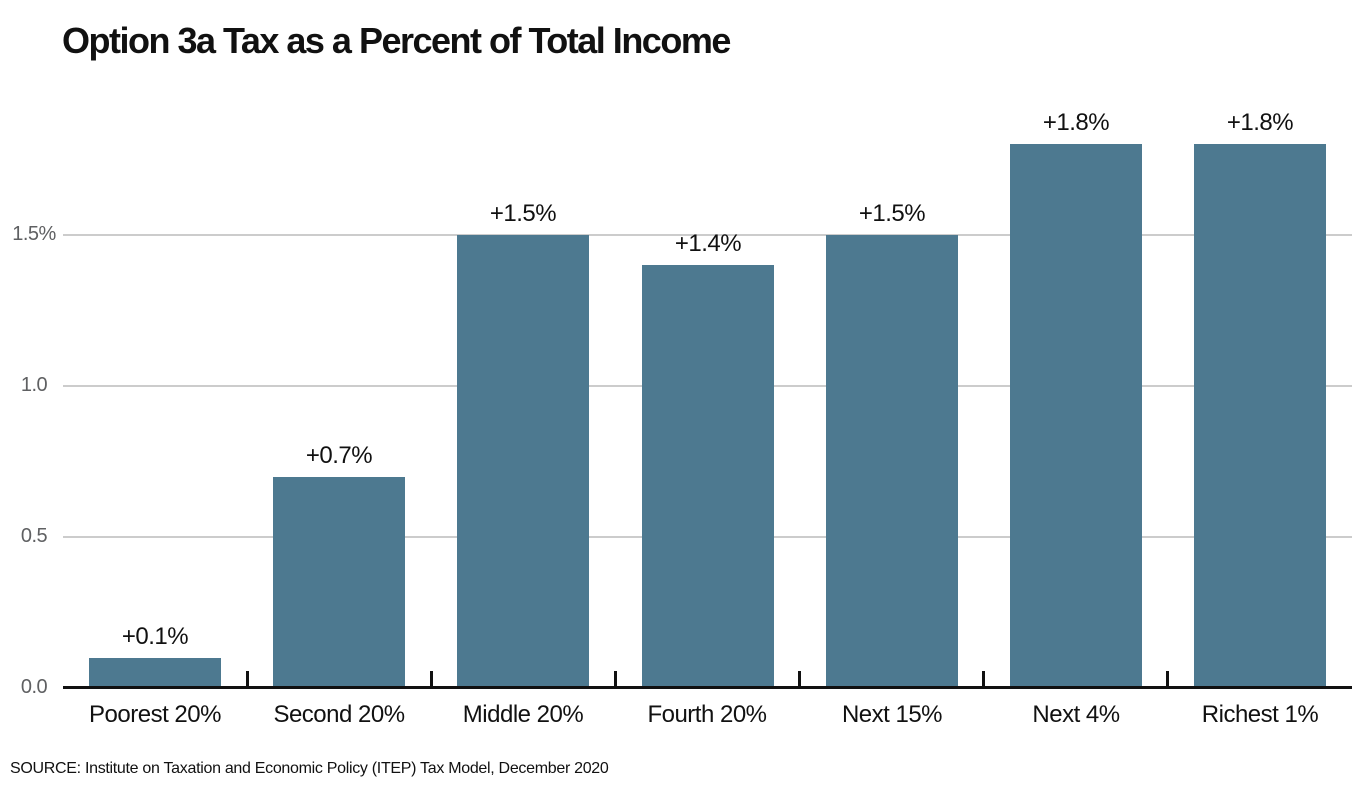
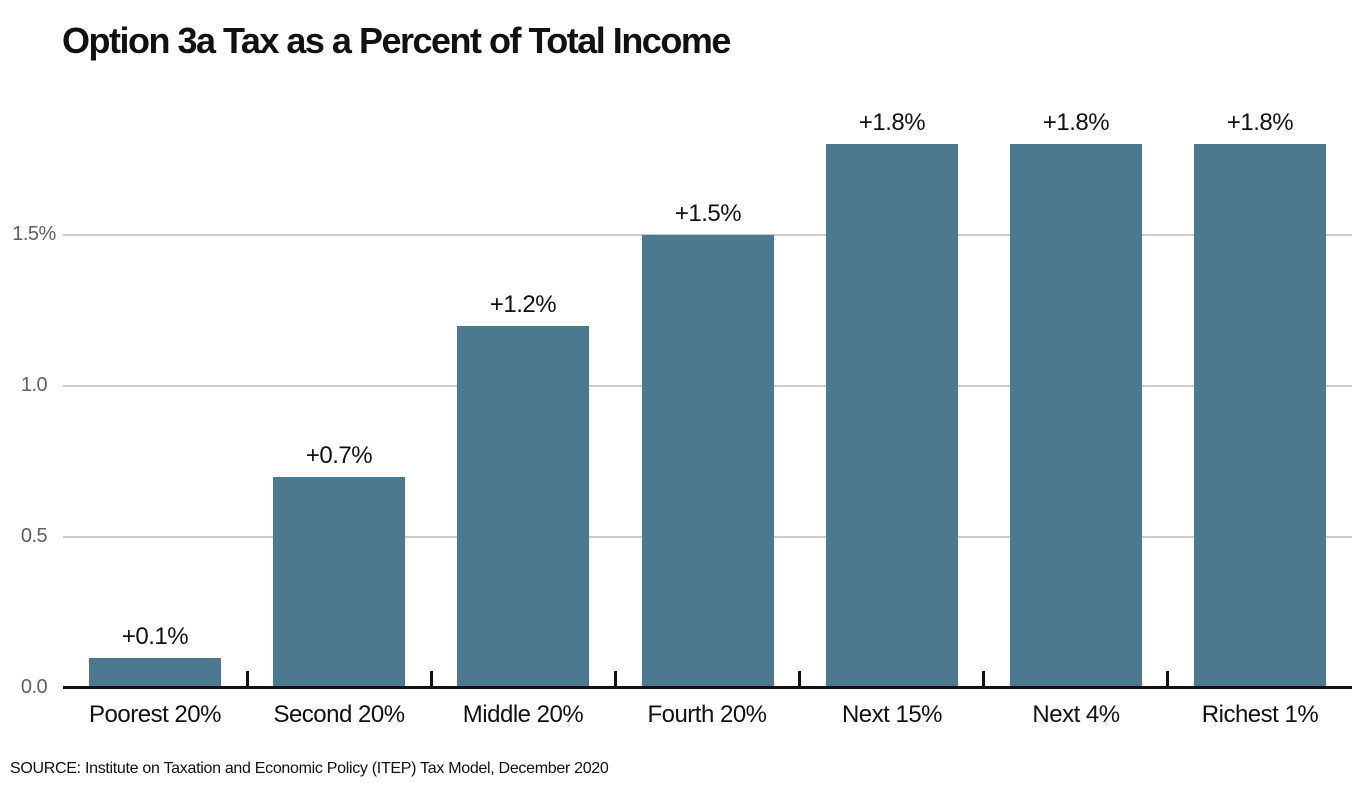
Middle 20%: +1.5% -> +1.2%
Fourth 20%: +1.4% -> +1.5%
Next 15%: +1.5% -> +1.8%
